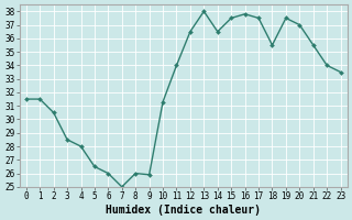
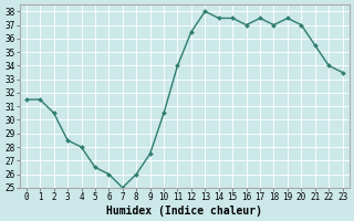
9: 25.9 -> 27.5
10: 31.3 -> 30.5
14: 36.5 -> 37.5
16: 37.8 -> 37.0
18: 35.5 -> 37.0
